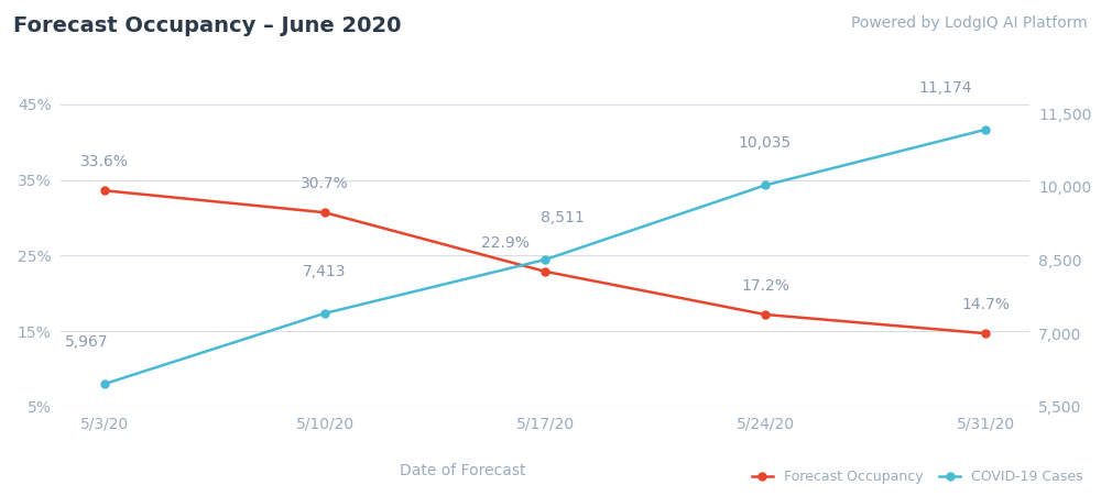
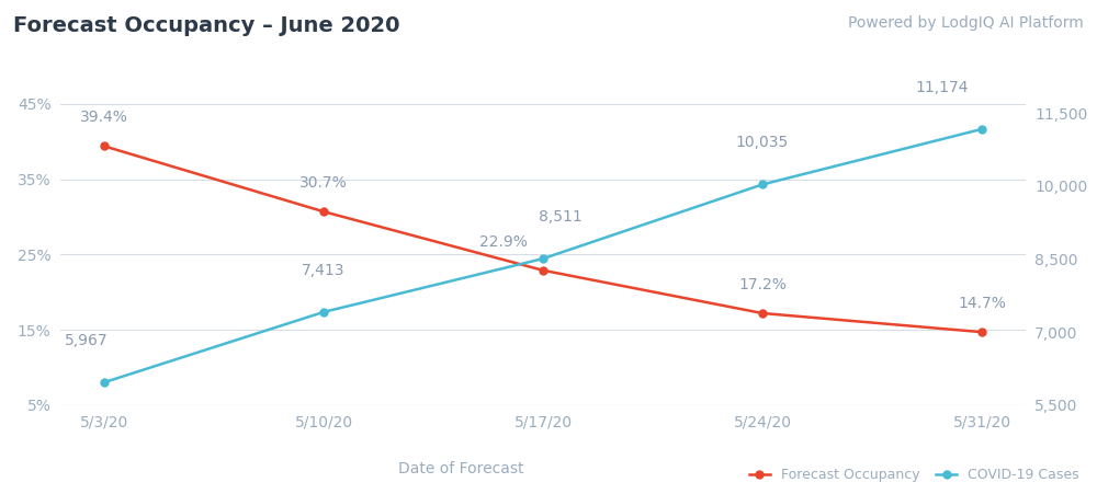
Forecast Occupancy/5/3/20: 33.6% -> 39.4%
